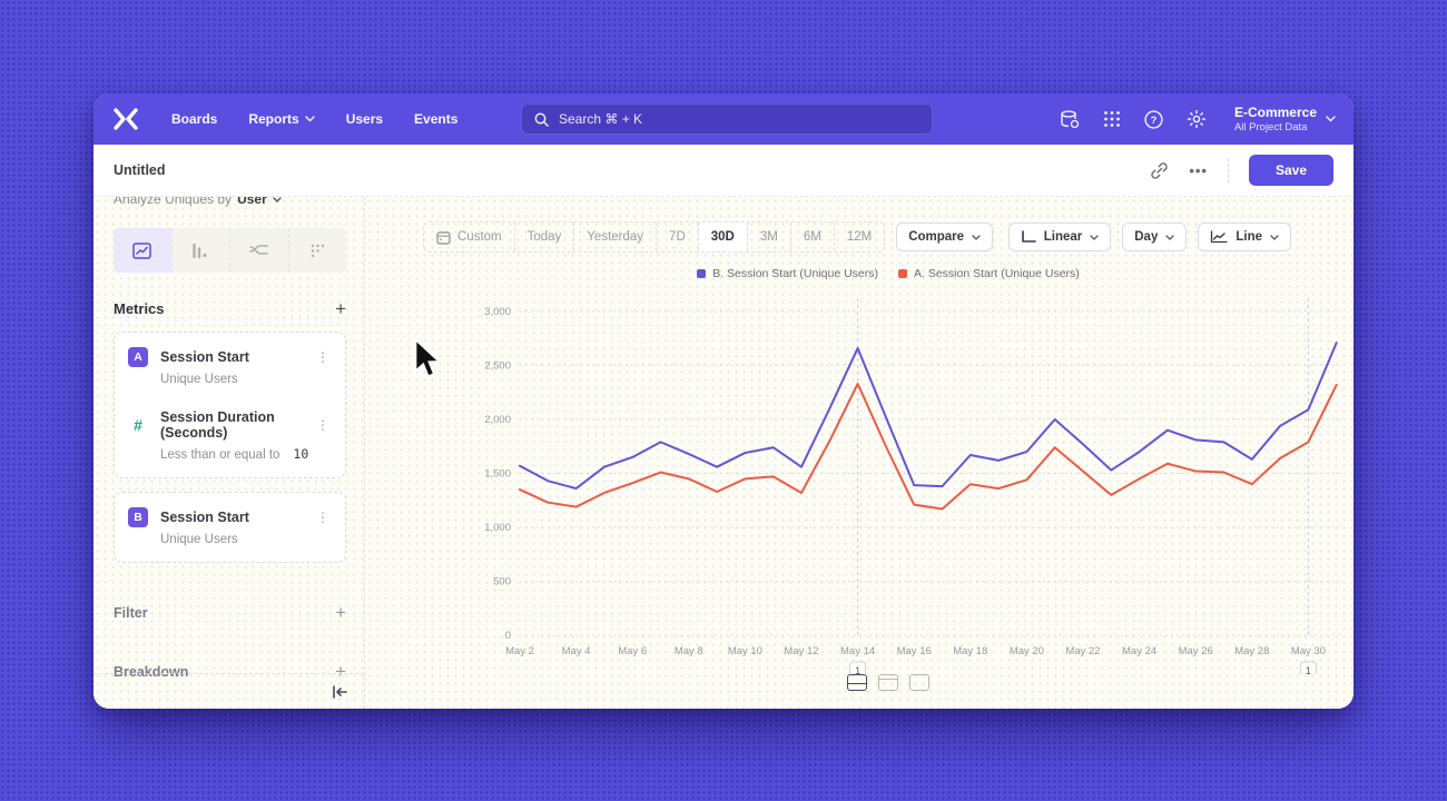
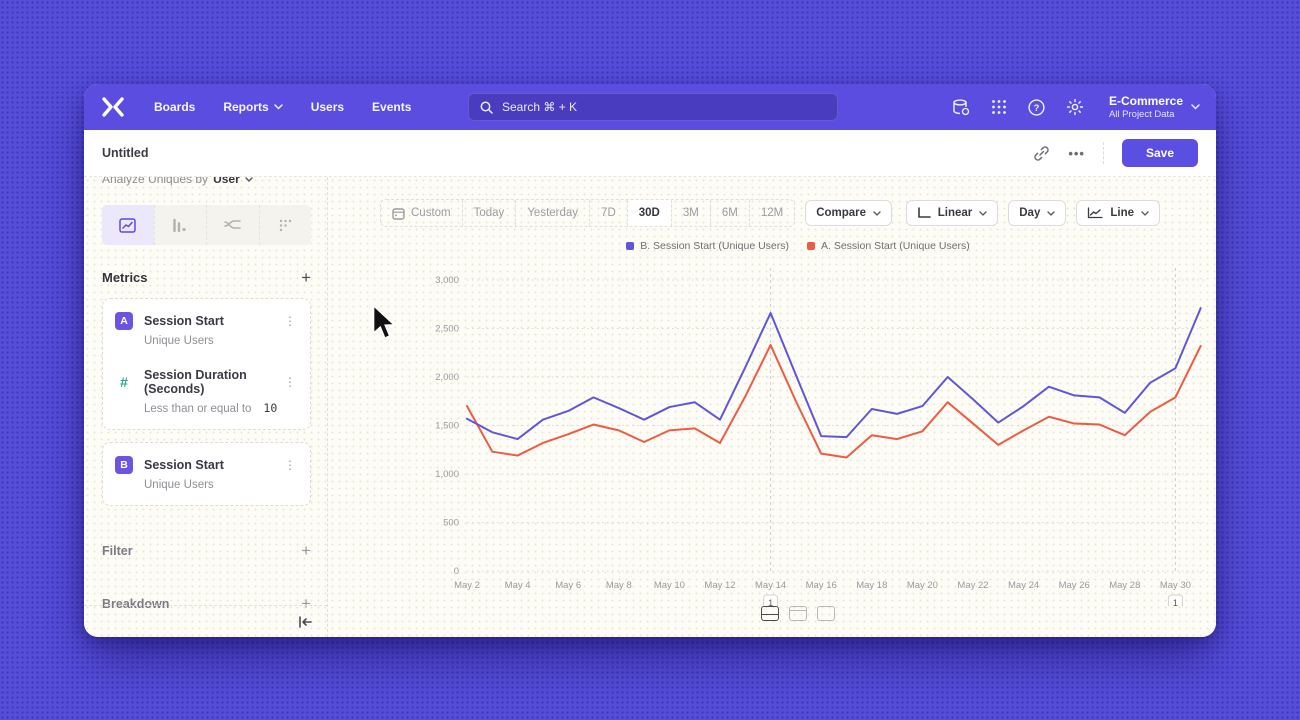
A. Session Start (Unique Users)/May 2: 1400 -> 1700
